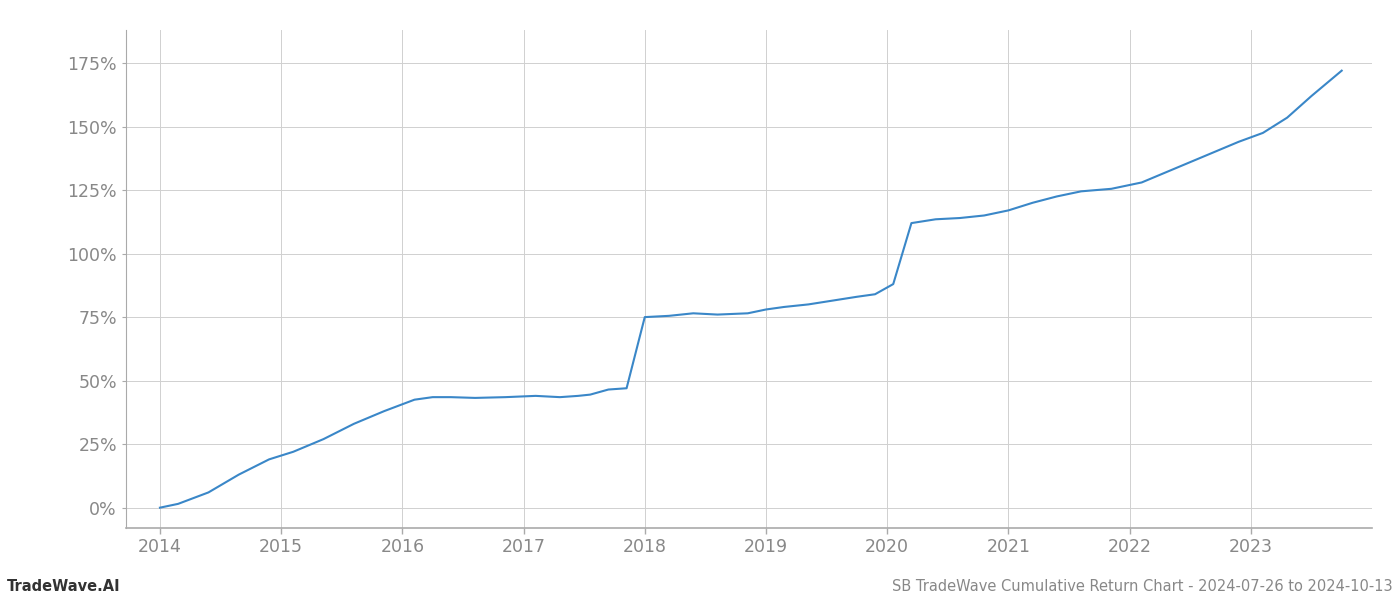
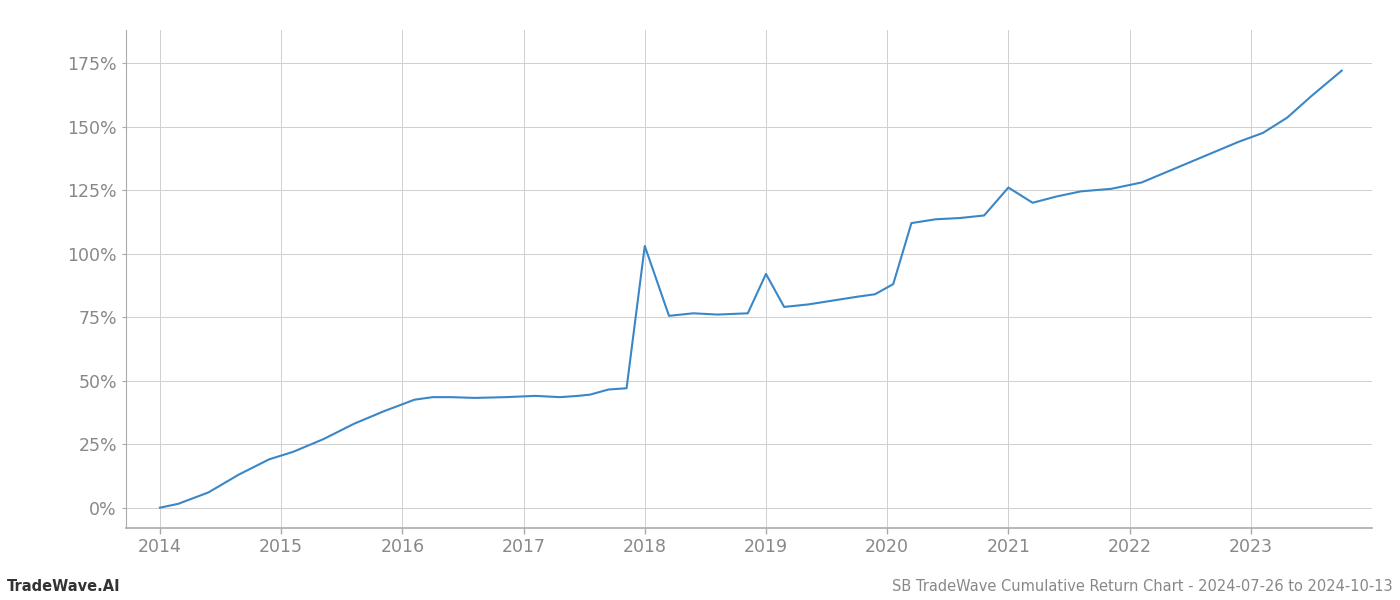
2018: 75.0% -> 103.0%
2019: 78.0% -> 92.0%
2021: 117.0% -> 126.0%
